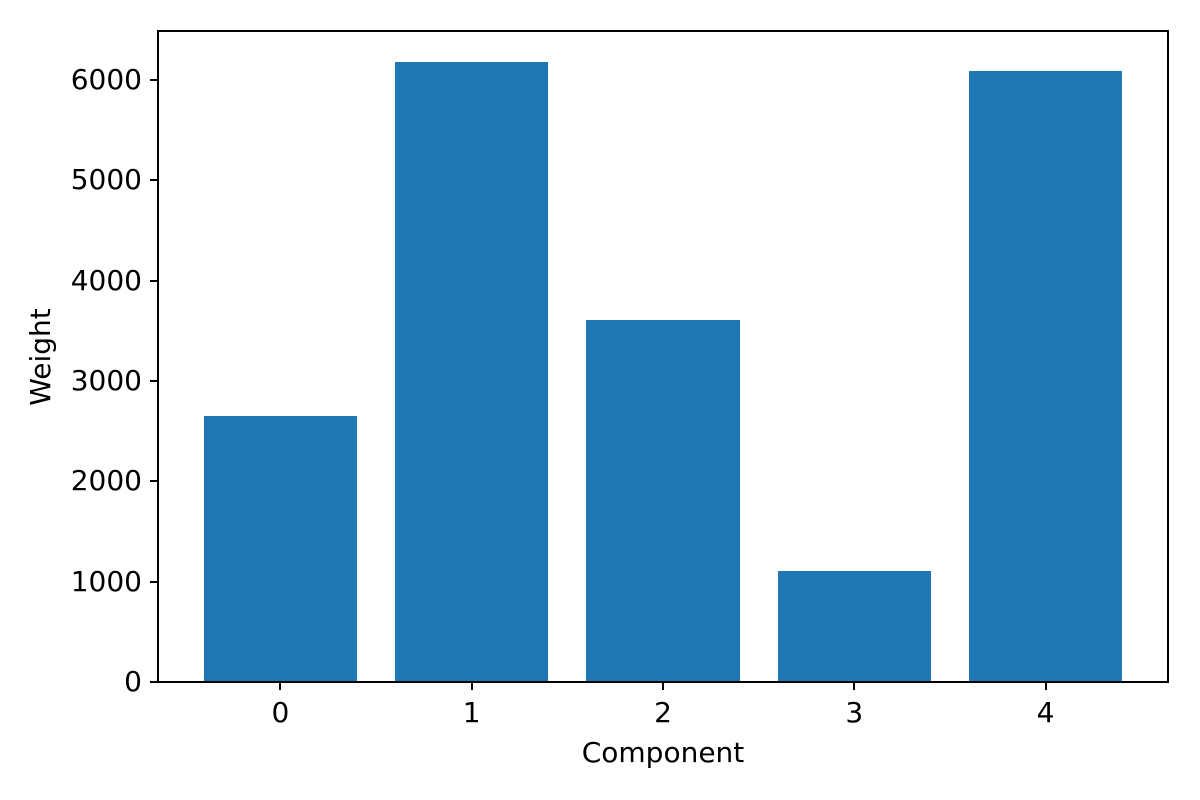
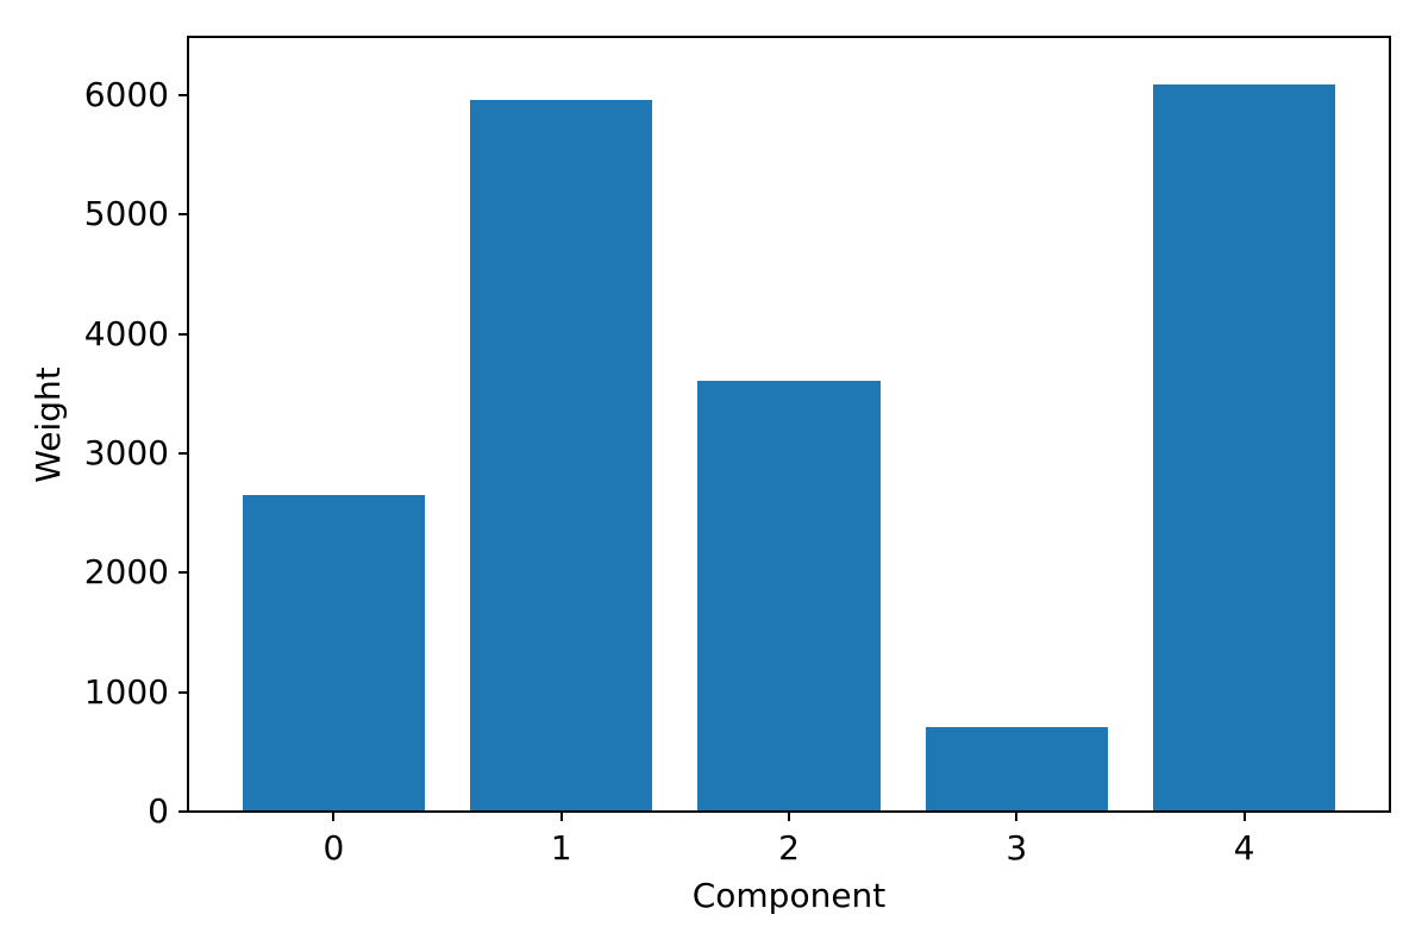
1: 6180 -> 5960
3: 1110 -> 710
